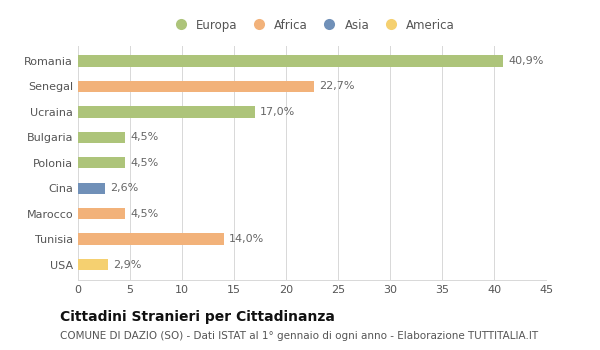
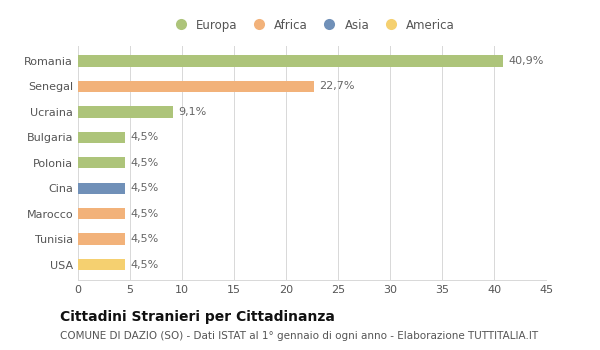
Ucraina: 17,0% -> 9,1%
Cina: 2,6% -> 4,5%
Tunisia: 14,0% -> 4,5%
USA: 2,9% -> 4,5%
